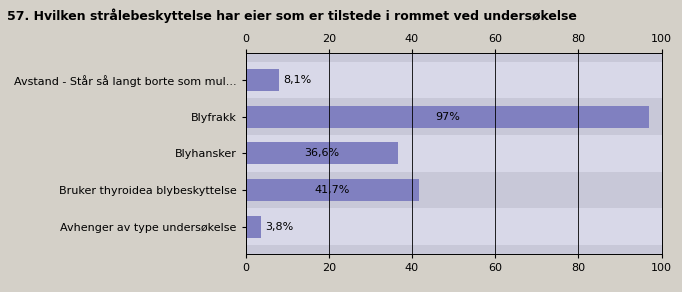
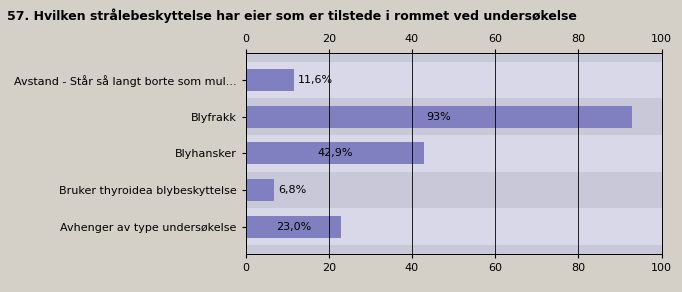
Avstand - Står så langt borte som mul...: 8,1% -> 11,6%
Blyfrakk: 97% -> 93%
Blyhansker: 36,6% -> 42,9%
Bruker thyroidea blybeskyttelse: 41,7% -> 6,8%
Avhenger av type undersøkelse: 3,8% -> 23,0%
